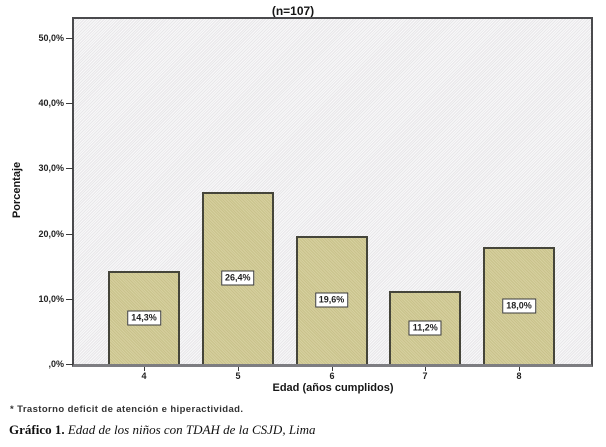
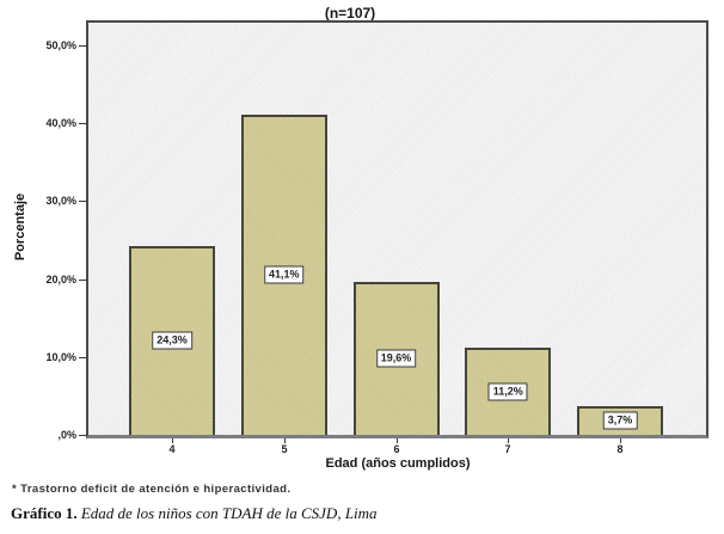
4: 14,3% -> 24,3%
5: 26,4% -> 41,1%
8: 18,0% -> 3,7%
